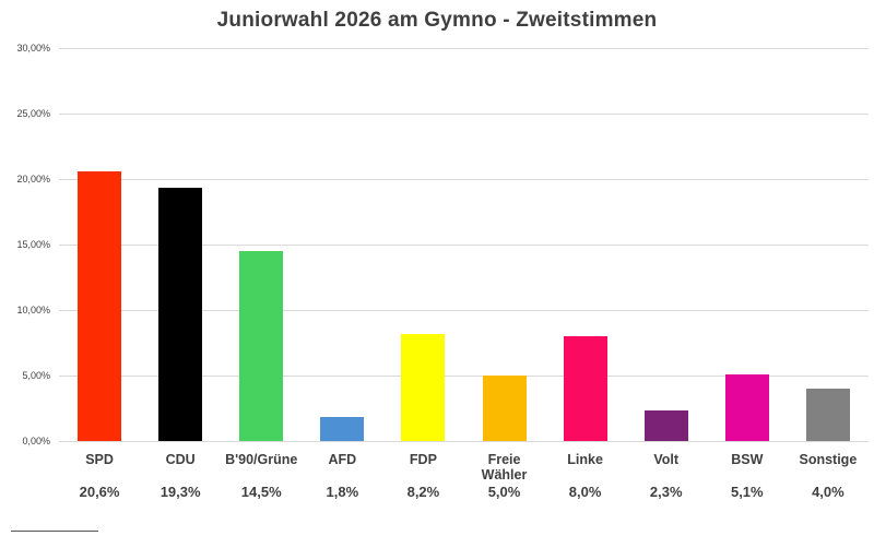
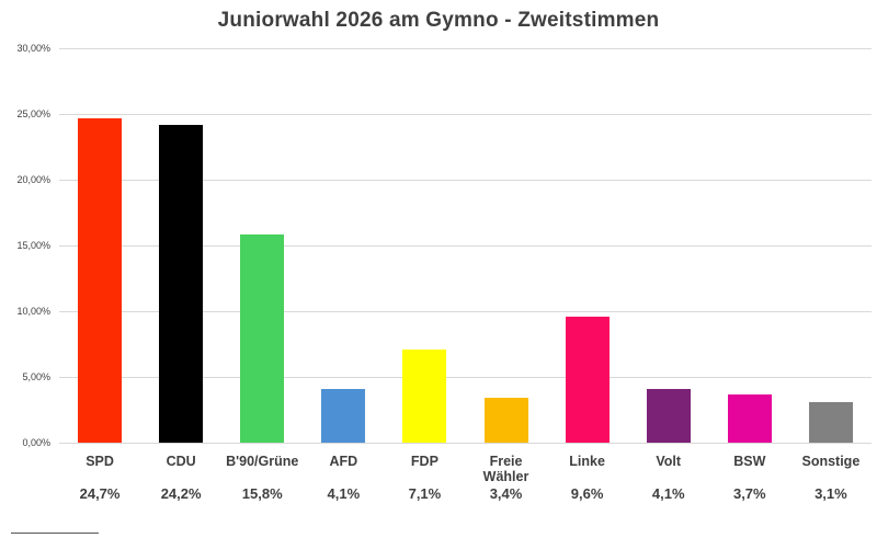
SPD: 20,6% -> 24,7%
CDU: 19,3% -> 24,2%
B'90/Grüne: 14,5% -> 15,8%
AFD: 1,8% -> 4,1%
FDP: 8,2% -> 7,1%
Freie Wähler: 5,0% -> 3,4%
Linke: 8,0% -> 9,6%
Volt: 2,3% -> 4,1%
BSW: 5,1% -> 3,7%
Sonstige: 4,0% -> 3,1%
